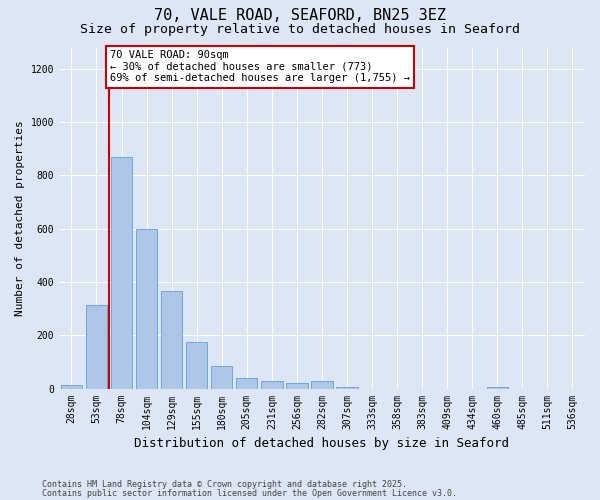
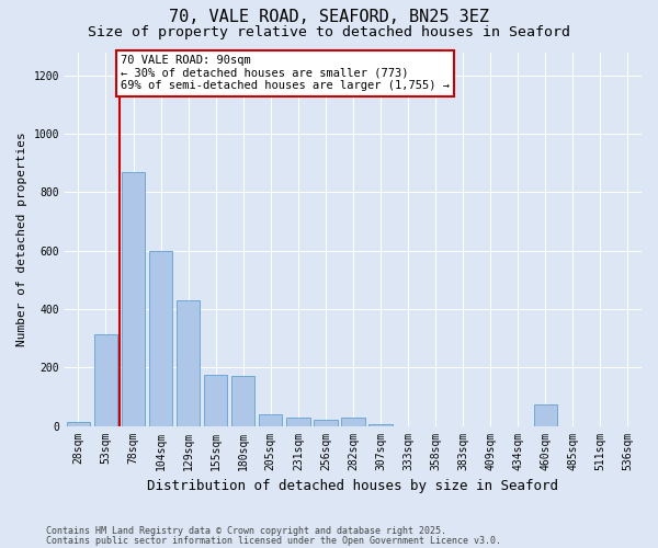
129sqm: 365 -> 430
180sqm: 85 -> 170
460sqm: 5 -> 75
